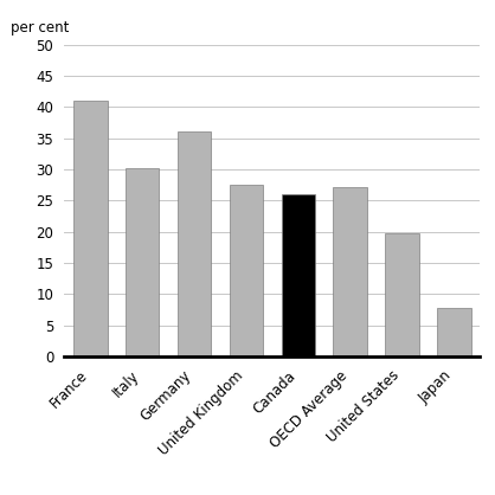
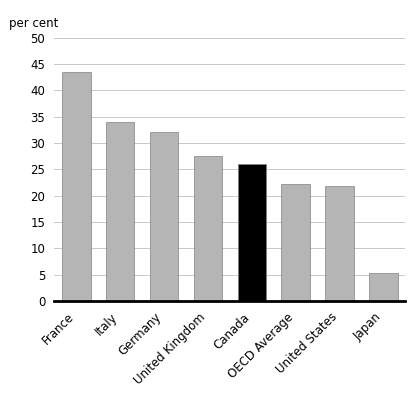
France: 41.0 -> 43.5
Italy: 30.2 -> 34.0
Germany: 36.0 -> 32.0
OECD Average: 27.2 -> 22.3
United States: 19.8 -> 21.9
Japan: 7.8 -> 5.4
